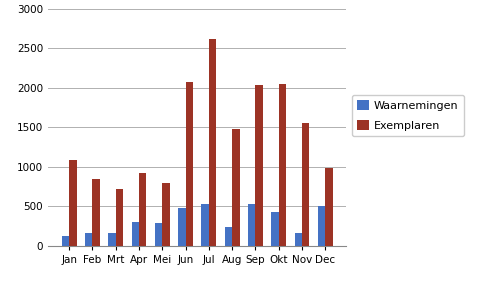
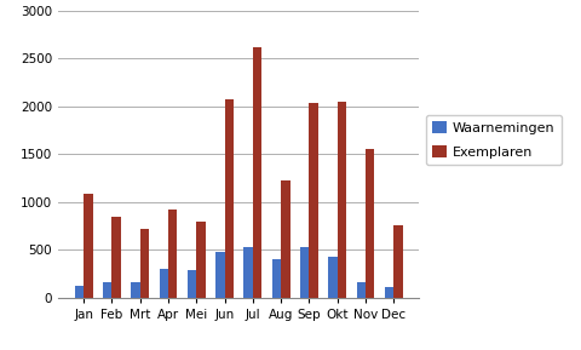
Waarnemingen/Aug: 240 -> 400
Exemplaren/Aug: 1480 -> 1220
Waarnemingen/Dec: 500 -> 110
Exemplaren/Dec: 980 -> 760
